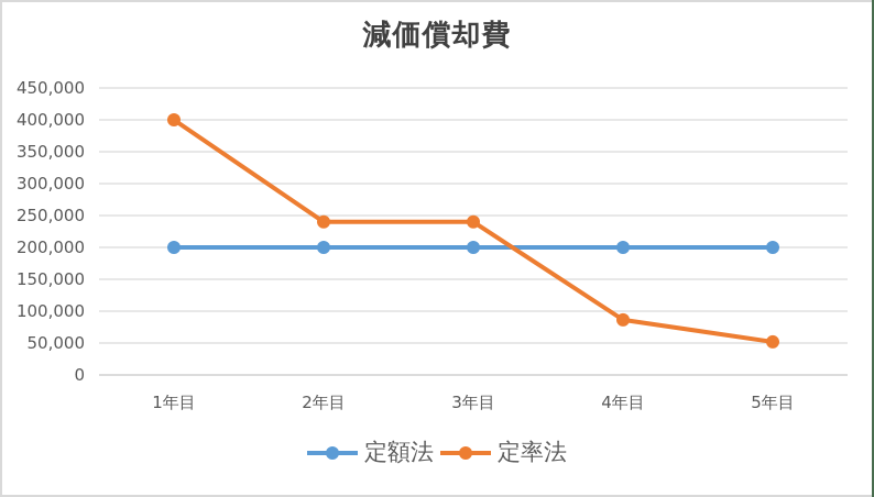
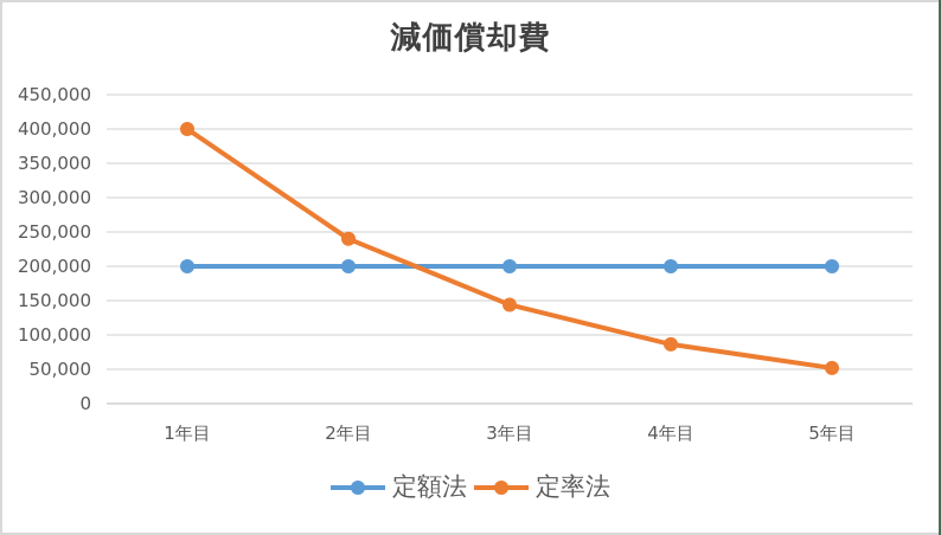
定率法/3年目: 240000 -> 140000
